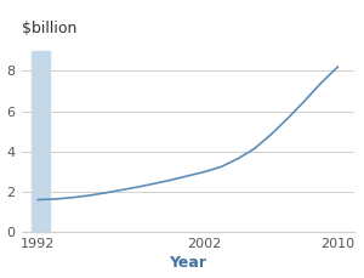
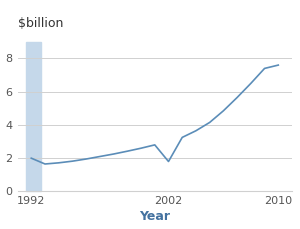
1992: 1.6 -> 2.0
2002: 3.0 -> 1.8
2010: 8.2 -> 7.6
